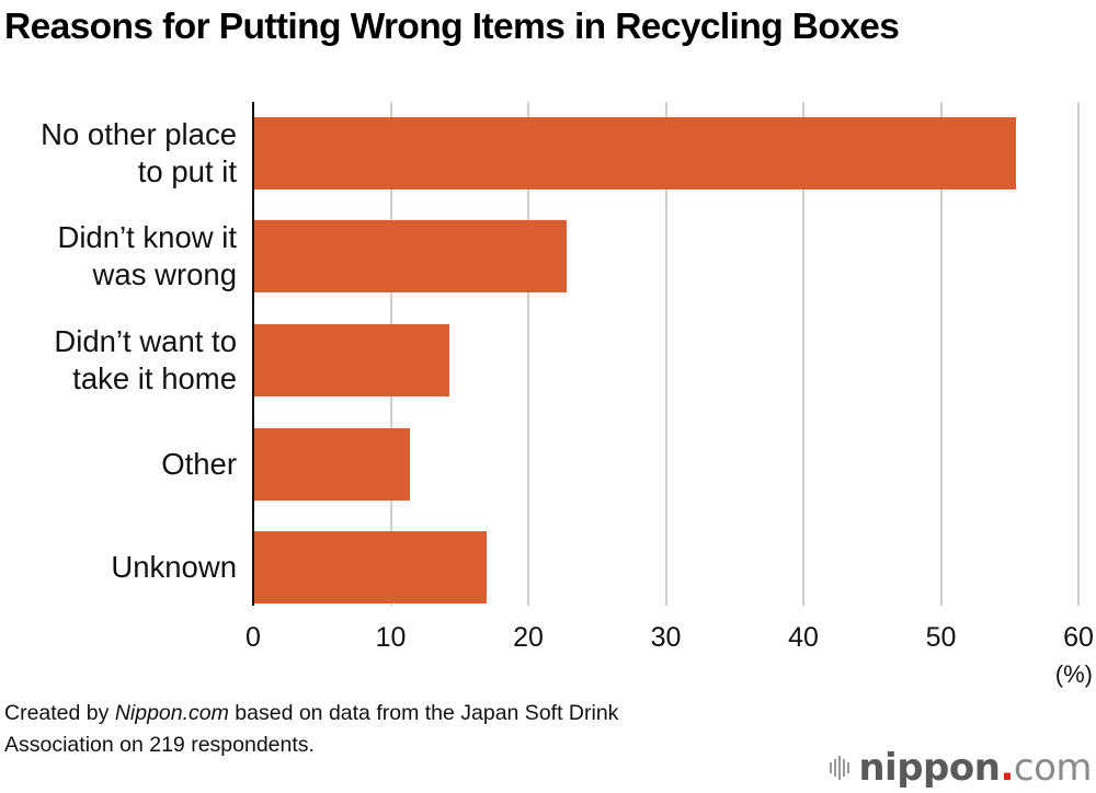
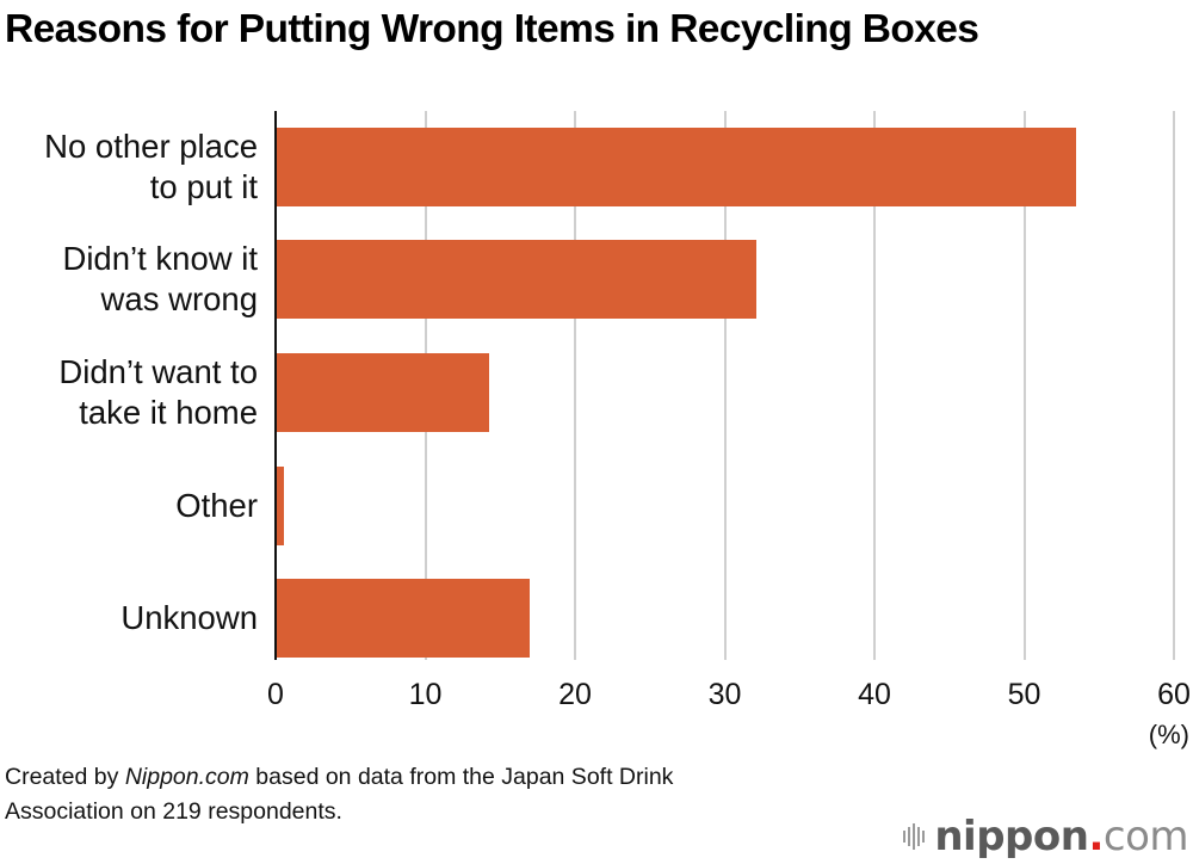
No other place to put it: 55.4 -> 53.4
Didn’t know it was wrong: 22.7 -> 32.0
Other: 11.3 -> 0.5
